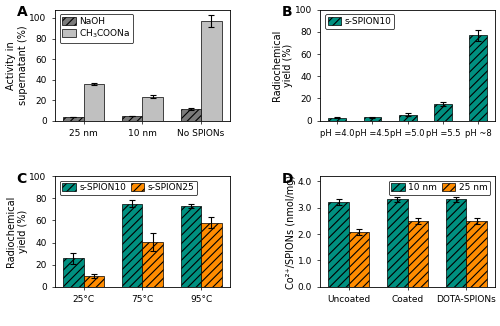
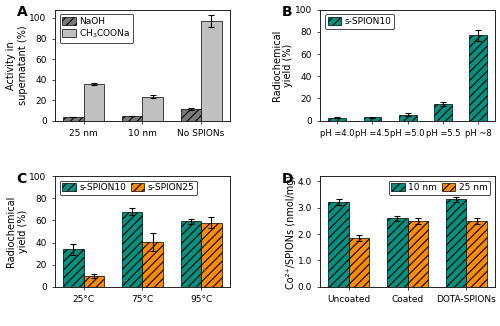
s-SPION10/25°C: 26 -> 34
s-SPION10/75°C: 75 -> 68
s-SPION10/95°C: 73 -> 59
25 nm/Uncoated: 2.08 -> 1.85
10 nm/Coated: 3.32 -> 2.60
